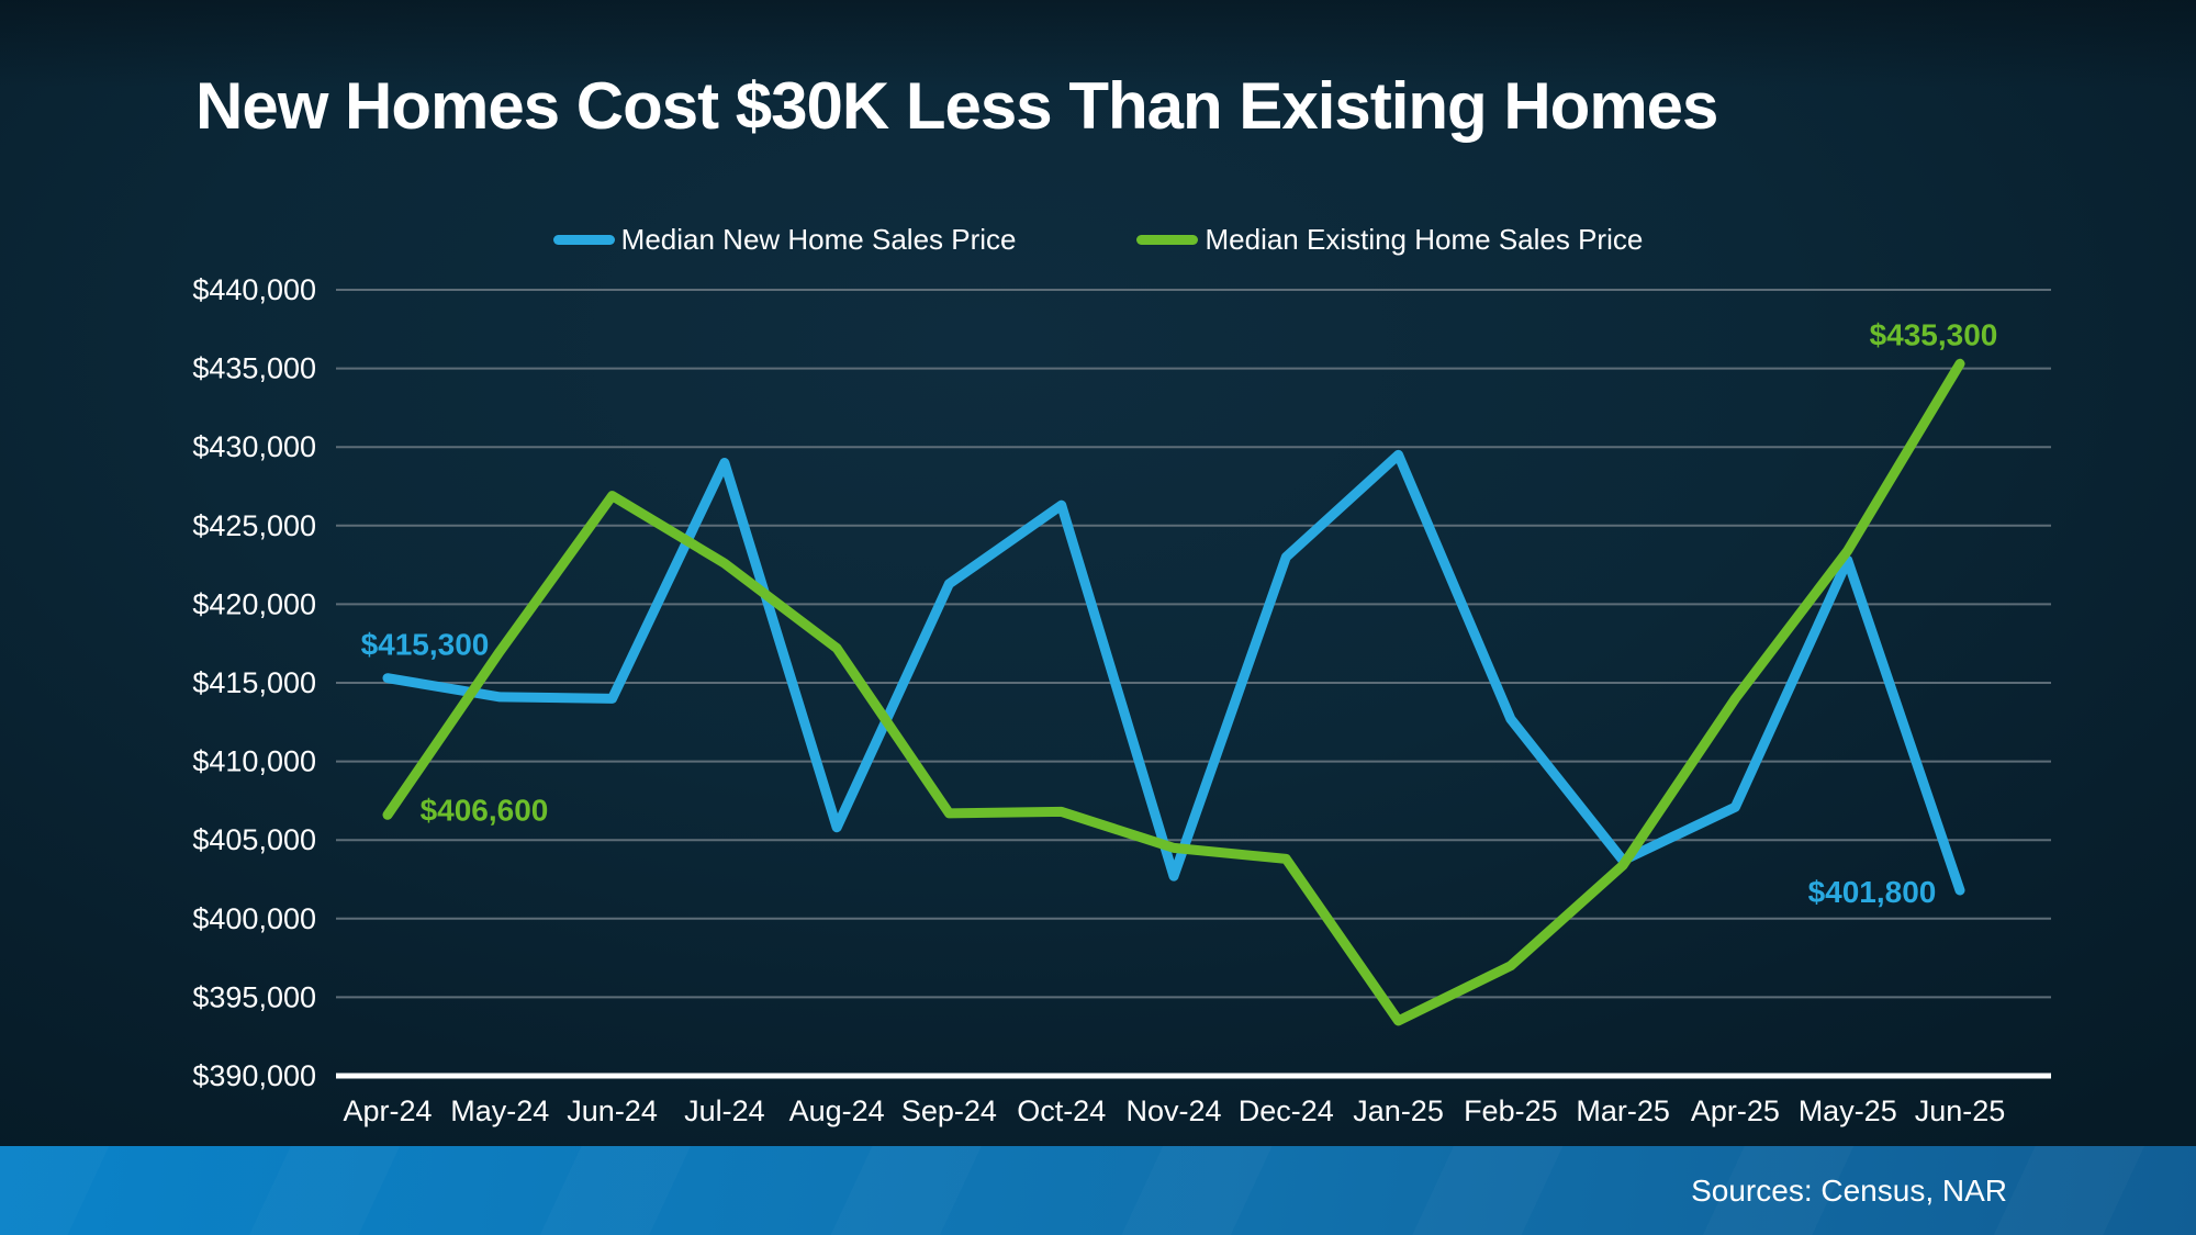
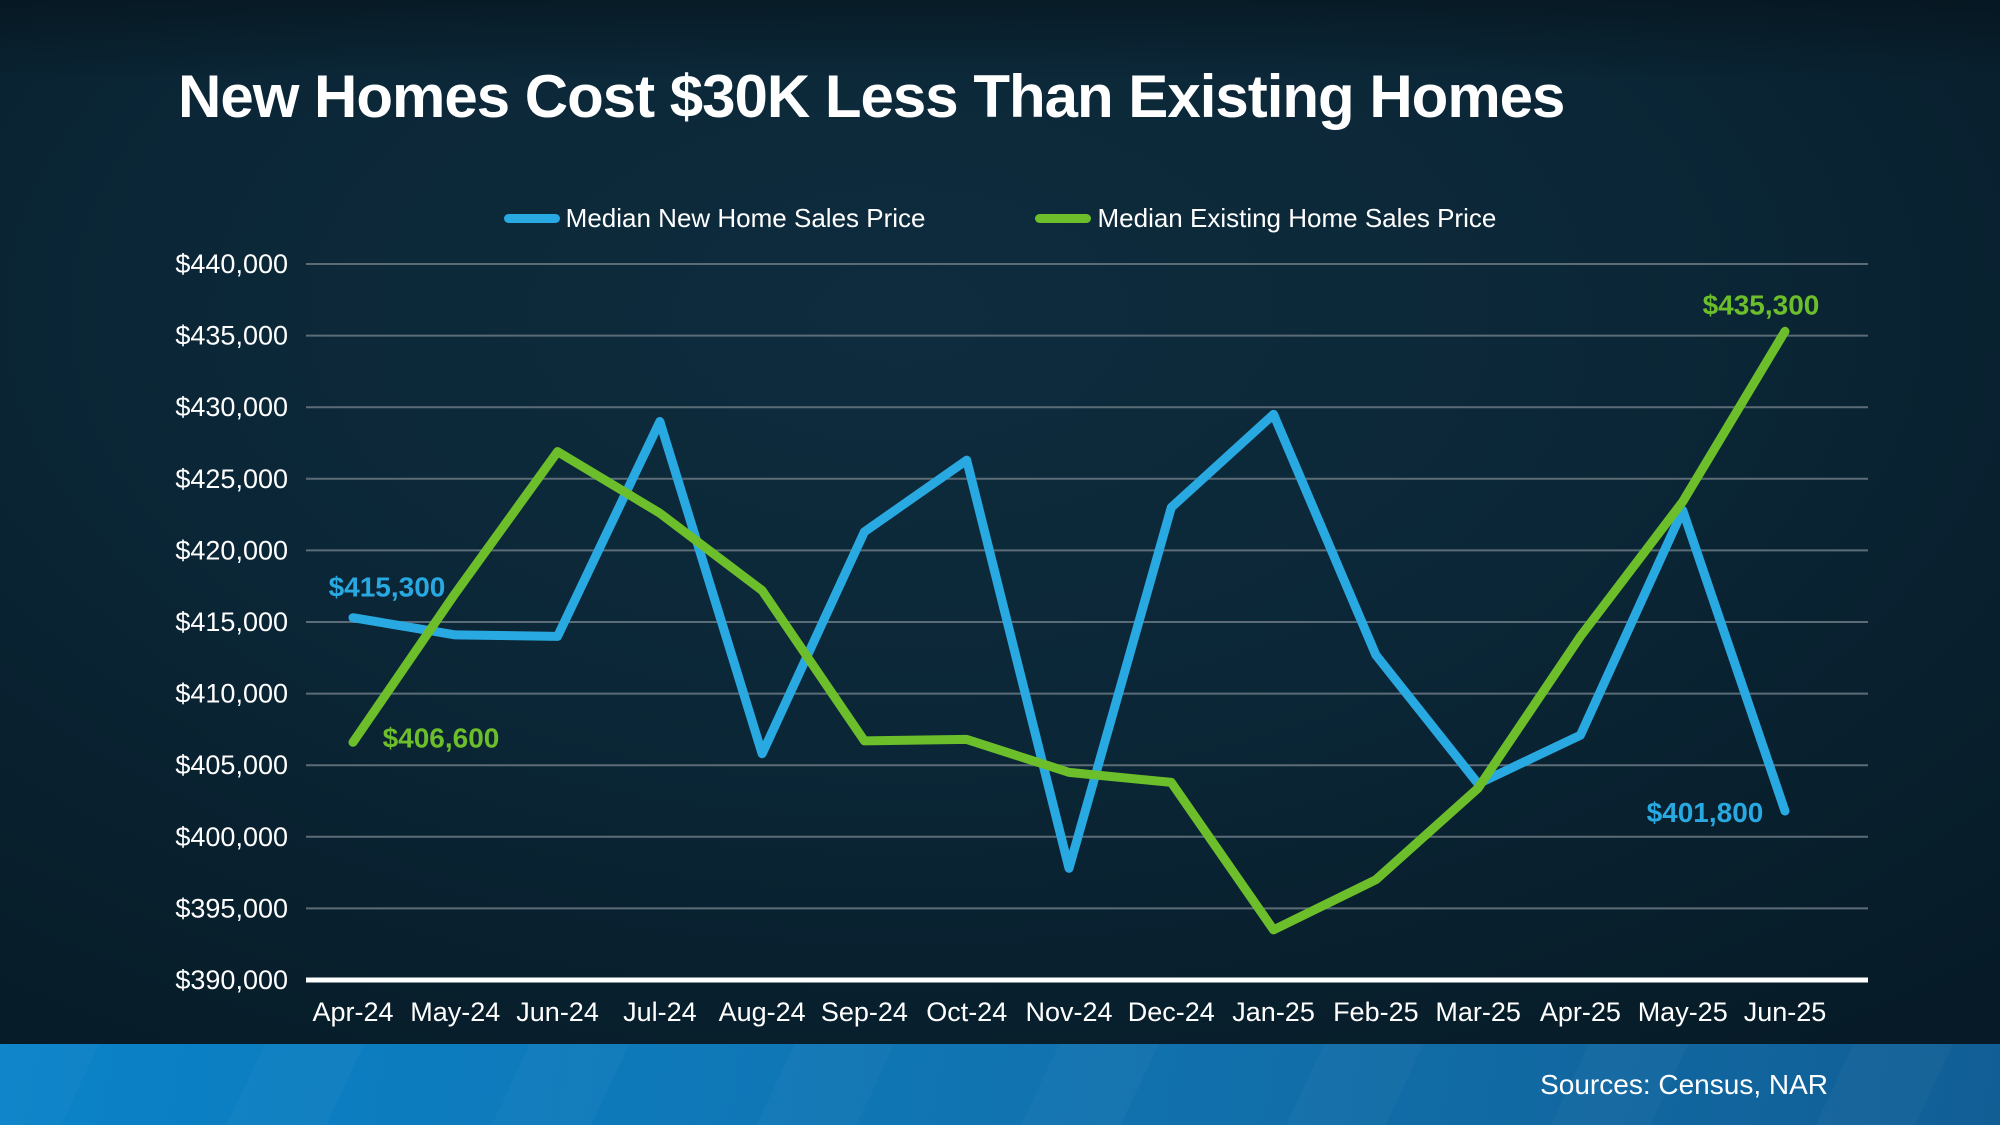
Median New Home Sales Price/Nov-24: $402700 -> $397800
